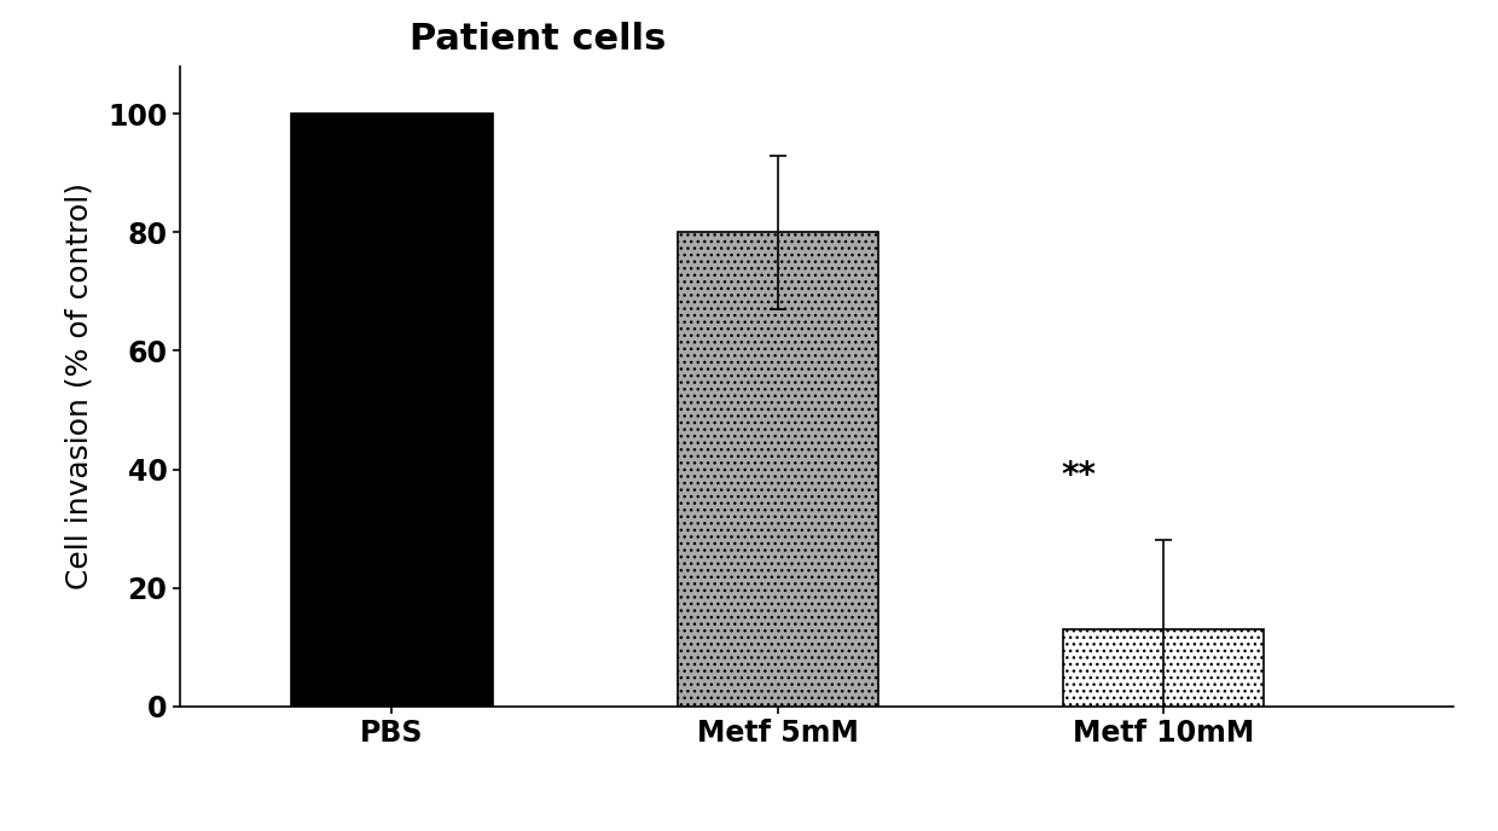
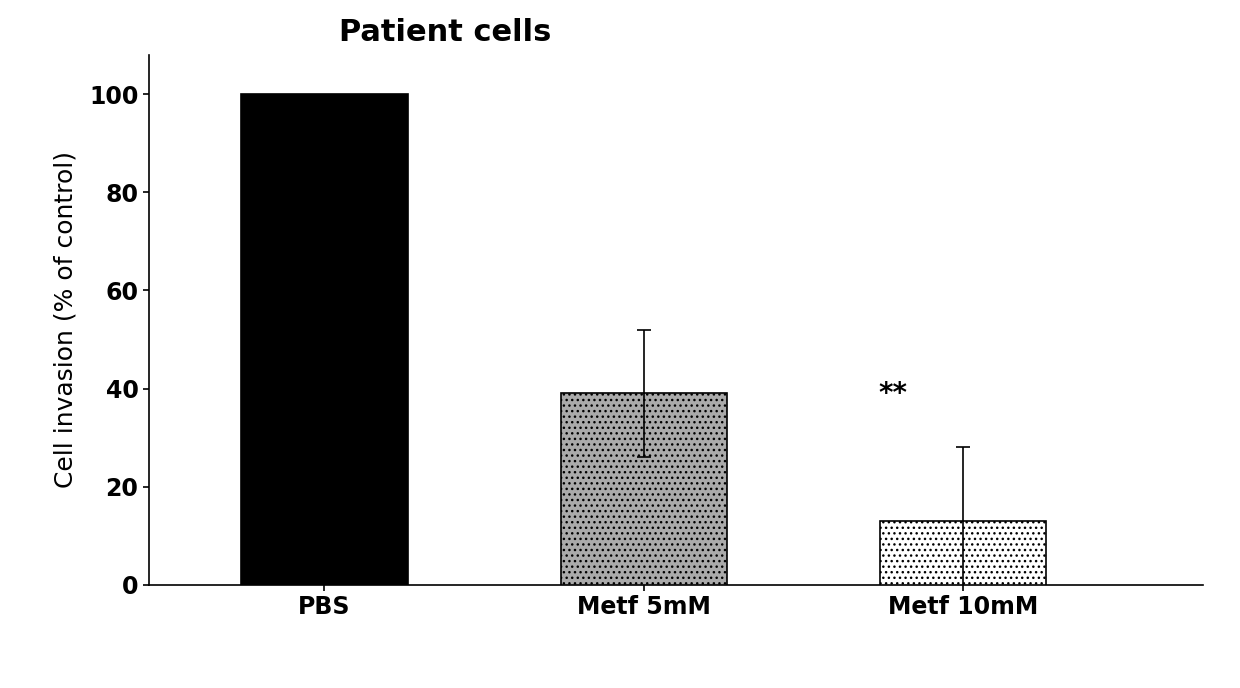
Metf 5mM: 80 -> 39
